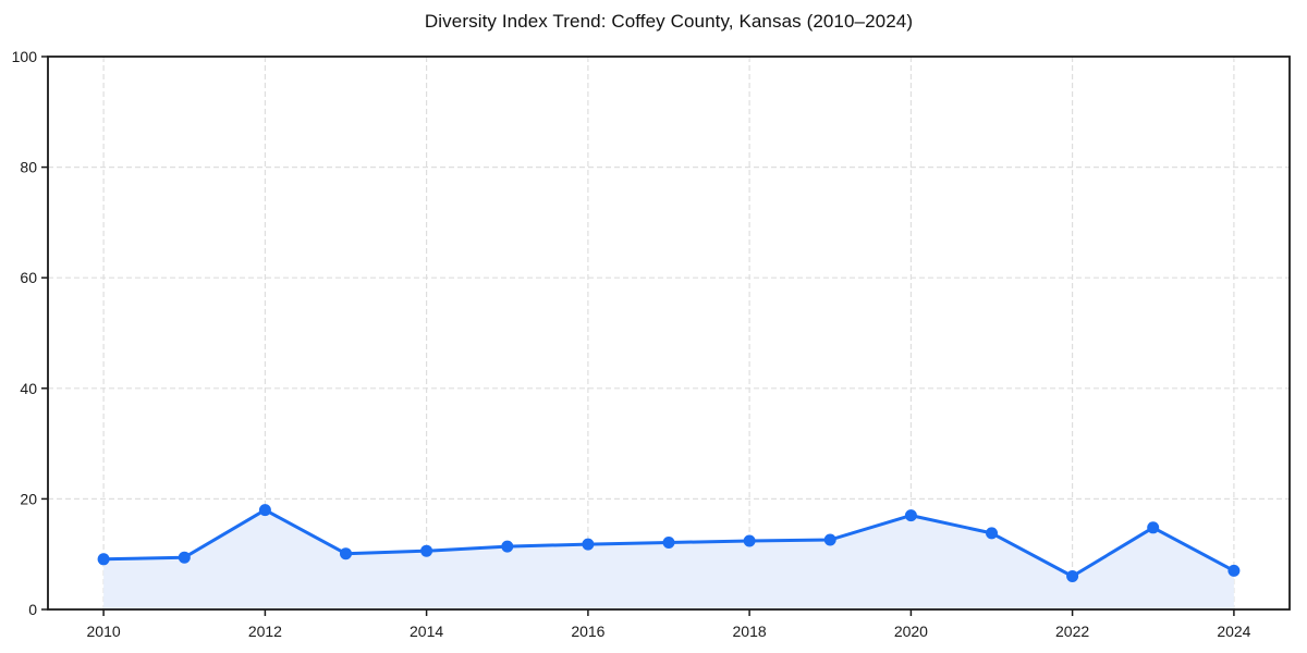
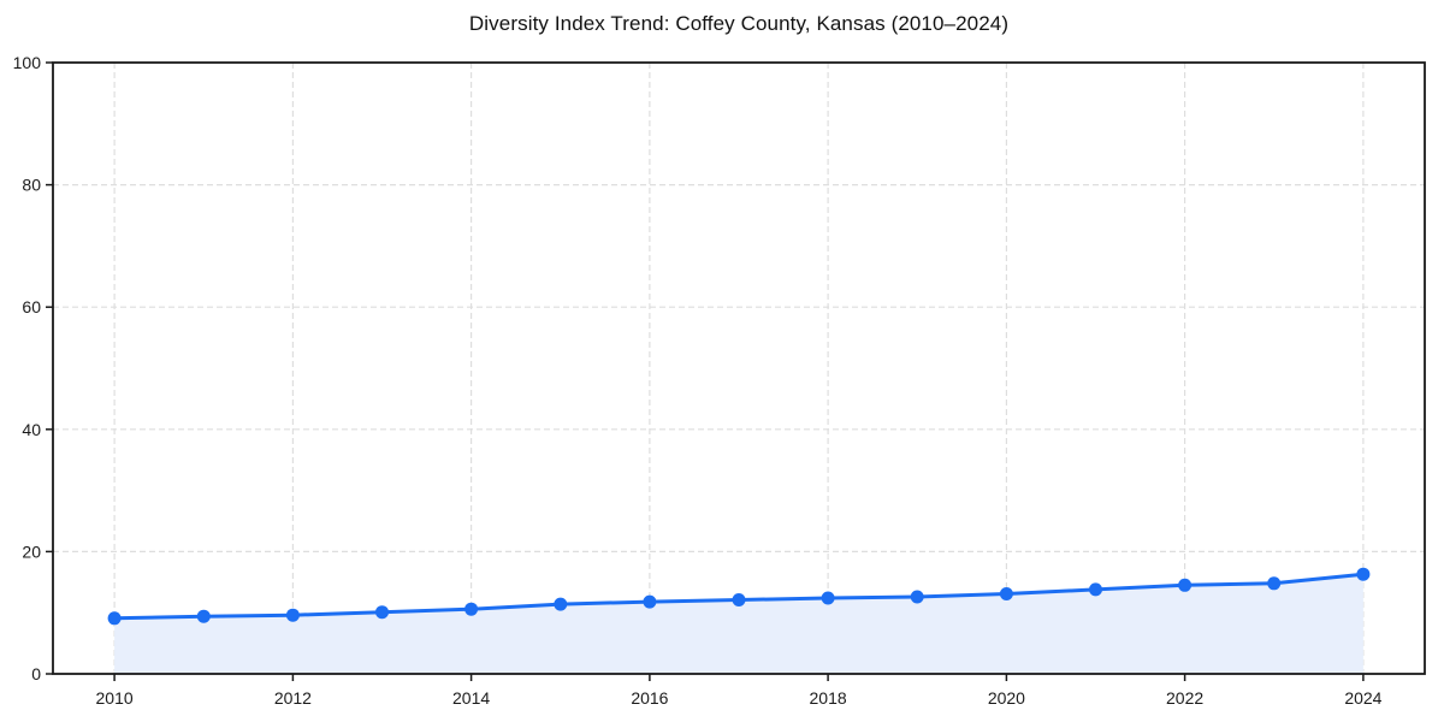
2012: 18 -> 10
2020: 17 -> 13
2022: 6 -> 14
2024: 7 -> 16
